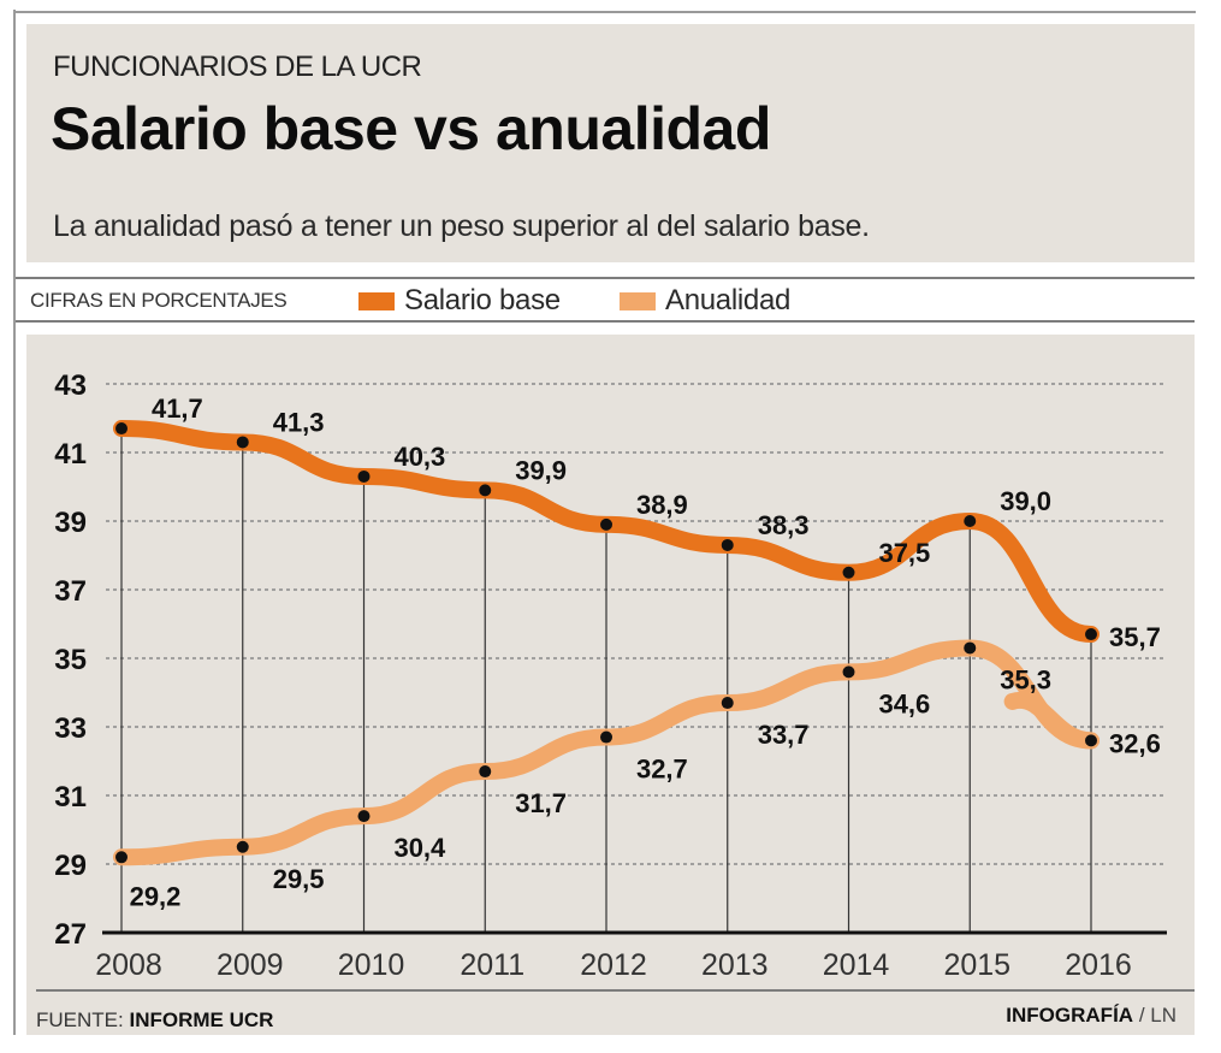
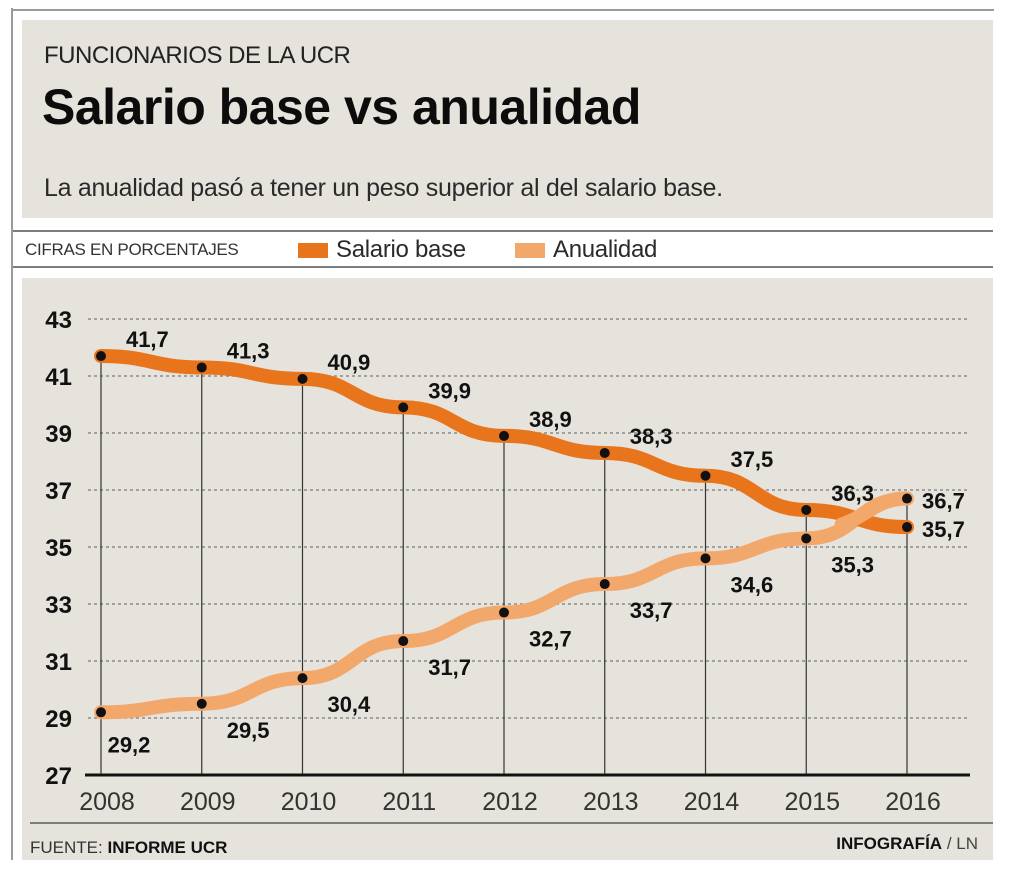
Salario base/2010: 40,3 -> 40,9
Salario base/2015: 39,0 -> 36,3
Anualidad/2016: 32,6 -> 36,7
